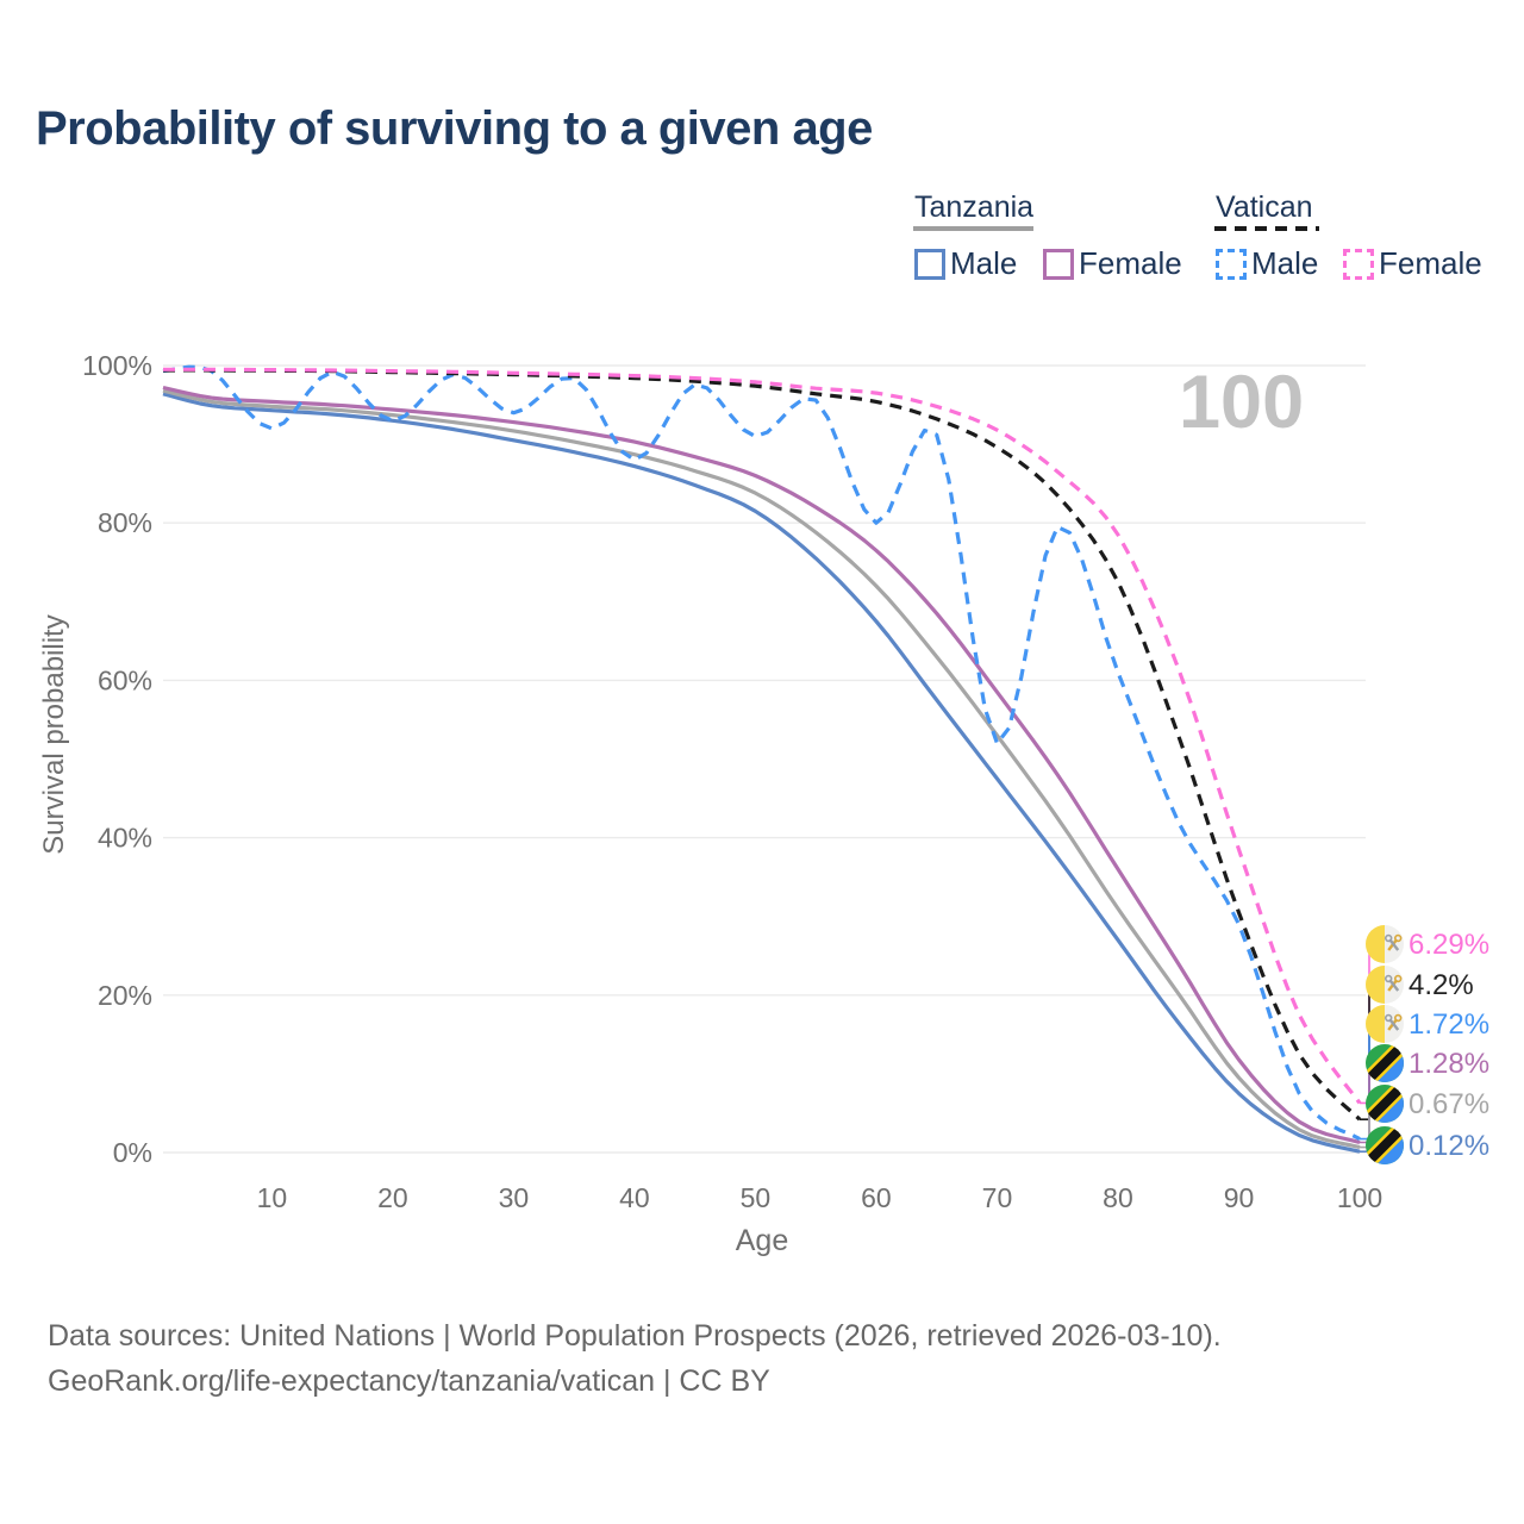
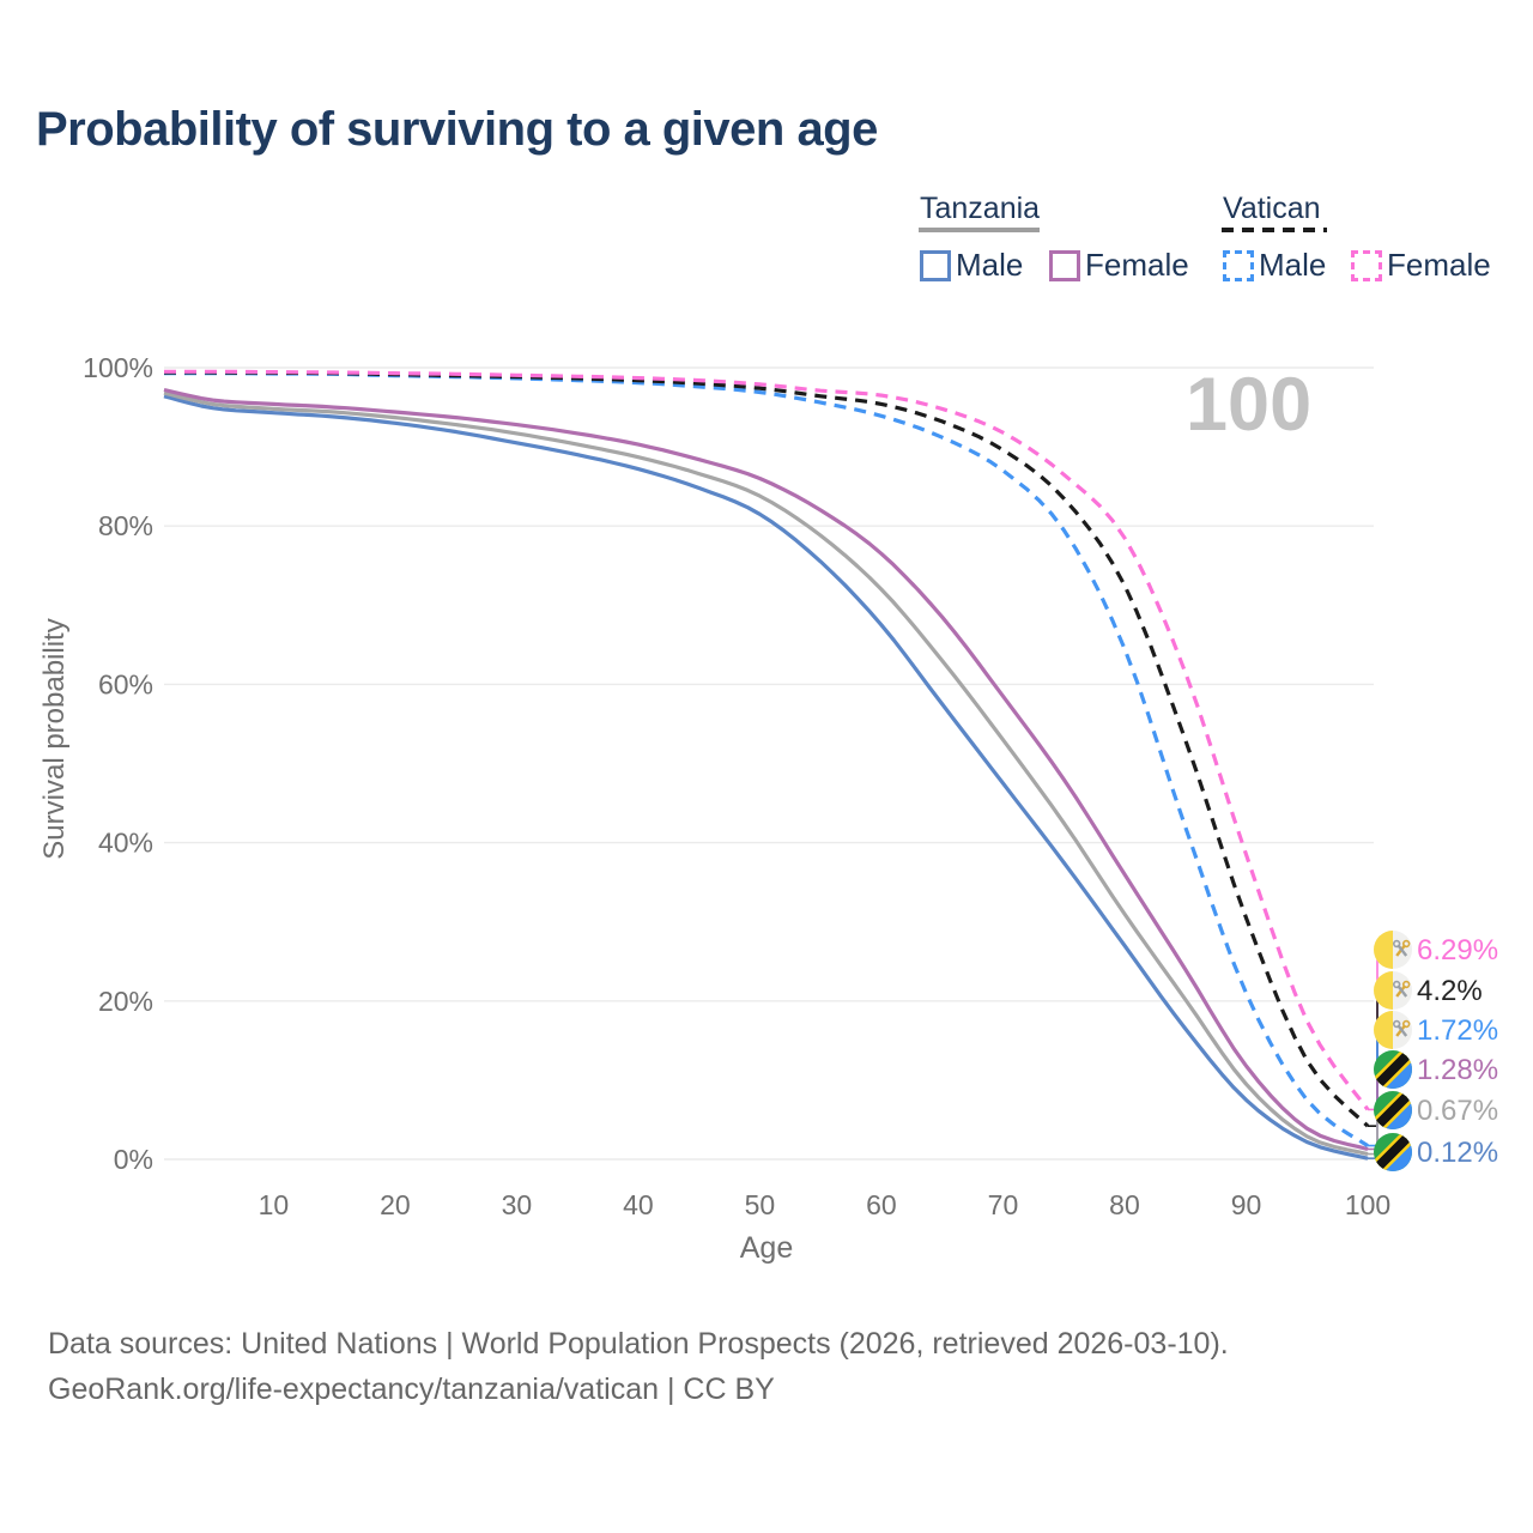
Vatican Male/10: 92% -> 99%
Vatican Male/20: 93% -> 99%
Vatican Male/30: 94% -> 99%
Vatican Male/40: 88% -> 98%
Vatican Male/50: 91% -> 97%
Vatican Male/60: 80% -> 94%
Vatican Male/70: 52% -> 87%
Vatican Male/80: 61% -> 64%
Vatican Male/90: 29% -> 21%
